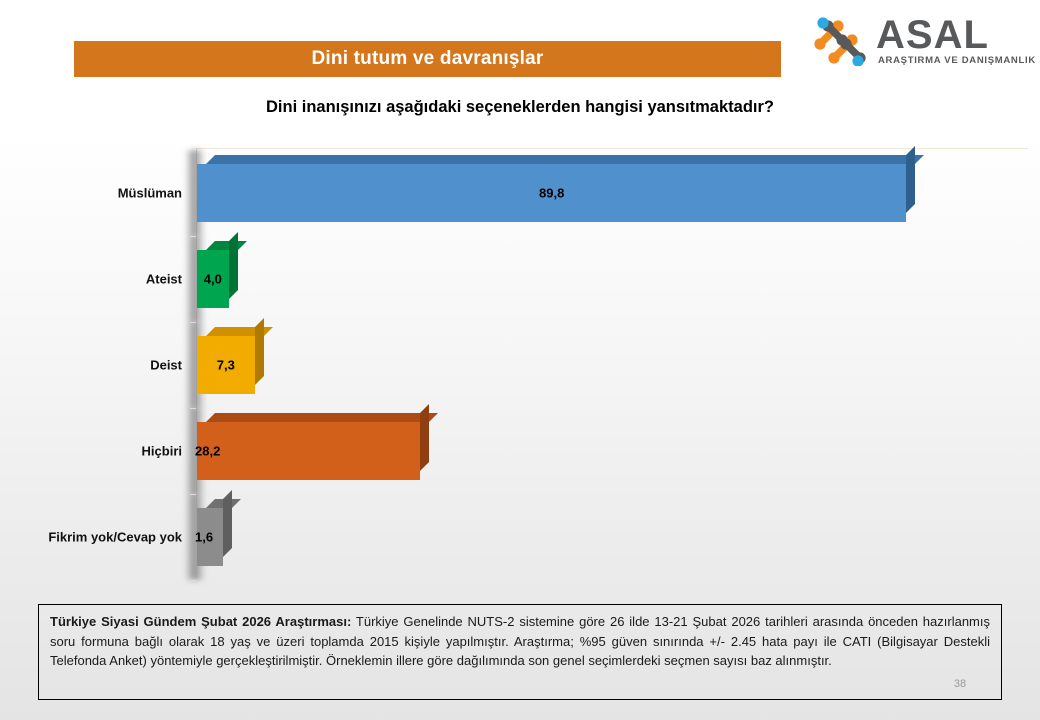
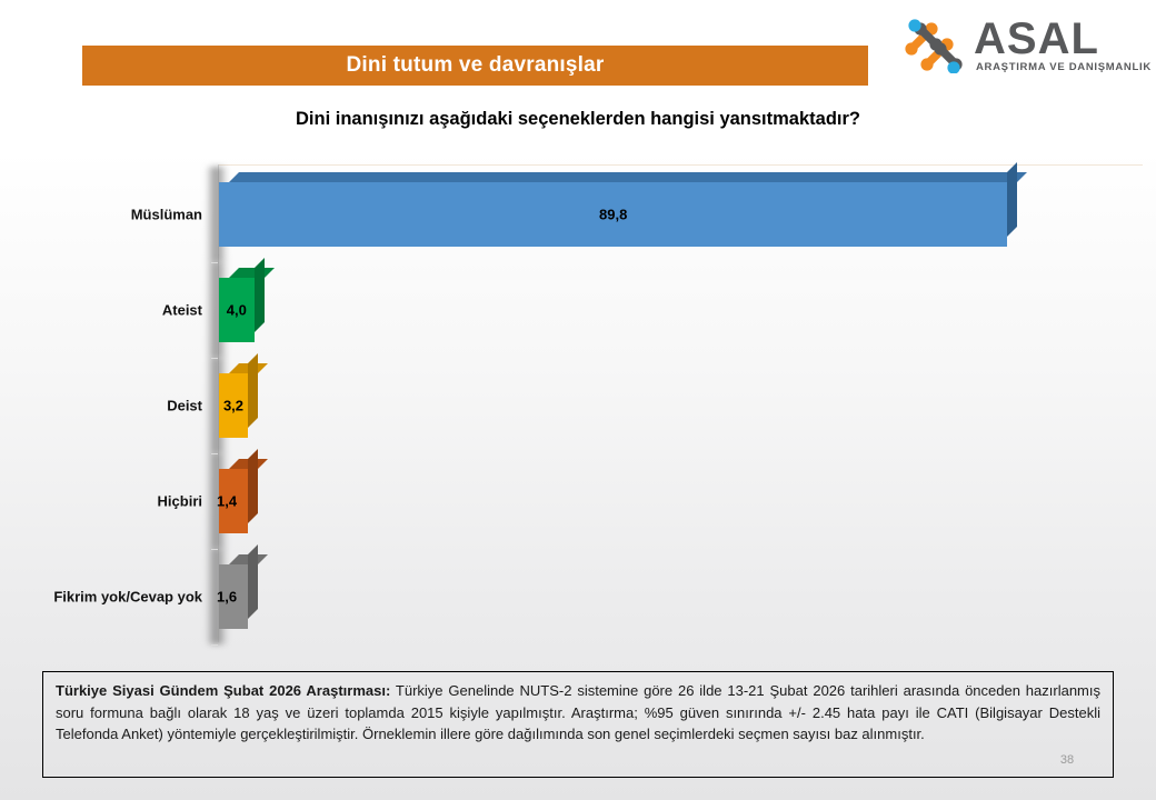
Deist: 7,3 -> 3,2
Hiçbiri: 28,2 -> 1,4
